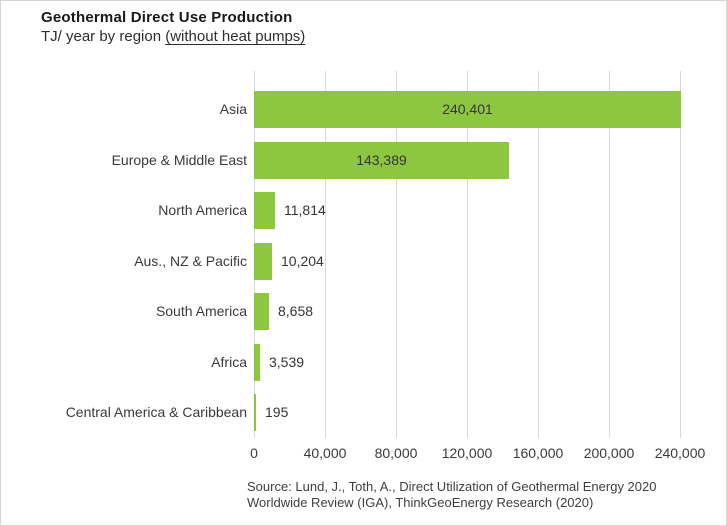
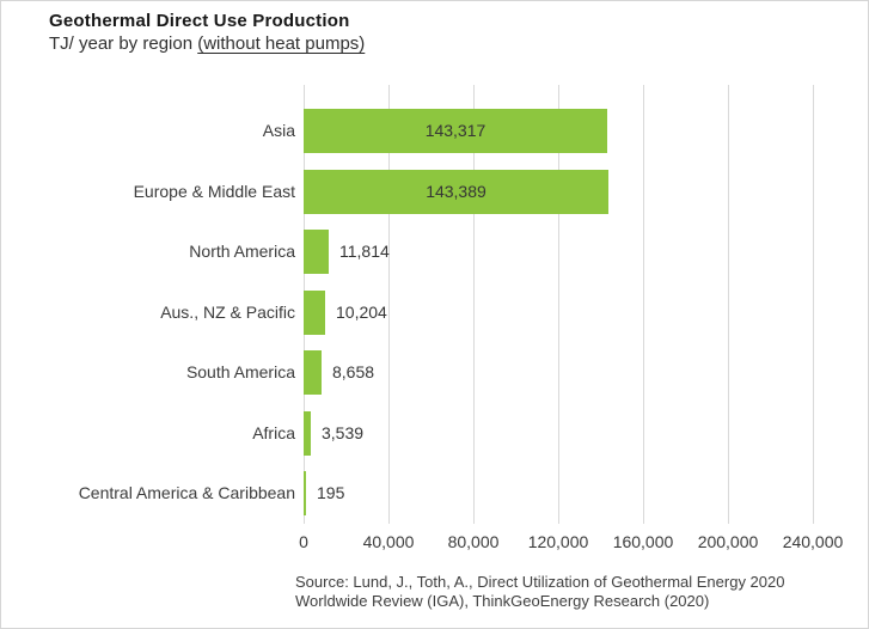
Asia: 240,401 -> 143,317
